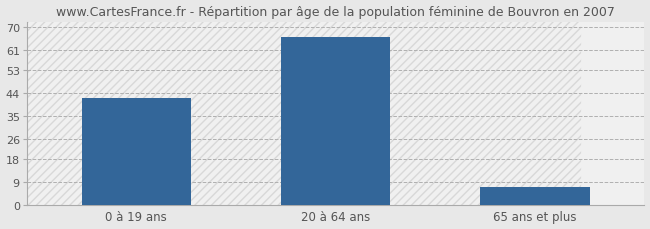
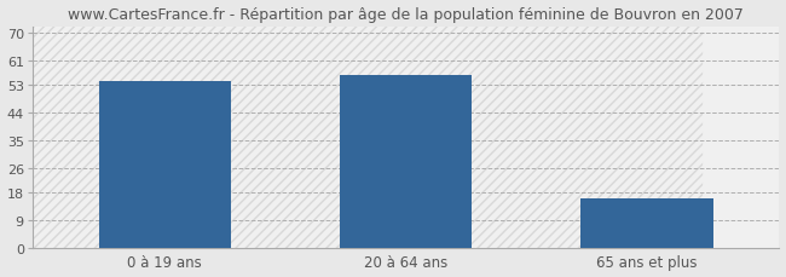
0 à 19 ans: 42 -> 54
20 à 64 ans: 66 -> 56
65 ans et plus: 7 -> 16
